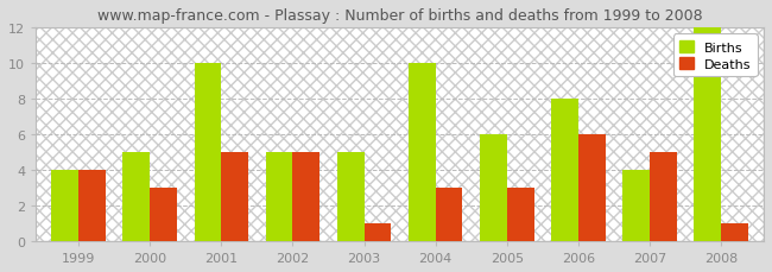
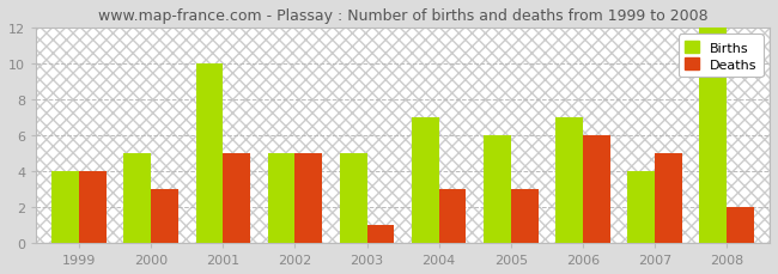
Births/2004: 10 -> 7
Births/2006: 8 -> 7
Deaths/2008: 1 -> 2
